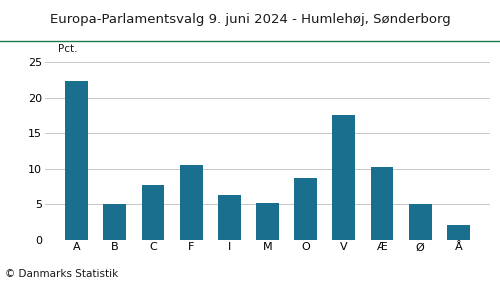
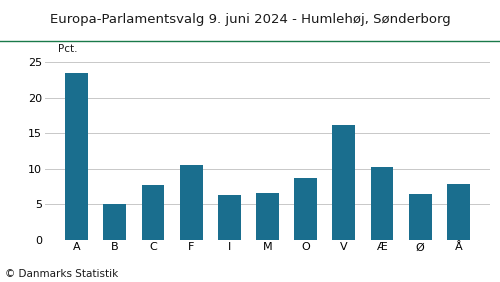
A: 22.3 -> 23.4
M: 5.1 -> 6.6
V: 17.5 -> 16.2
Ø: 5.0 -> 6.4
Å: 2.0 -> 7.8
